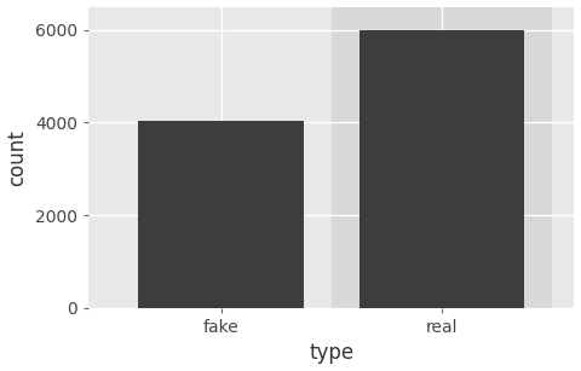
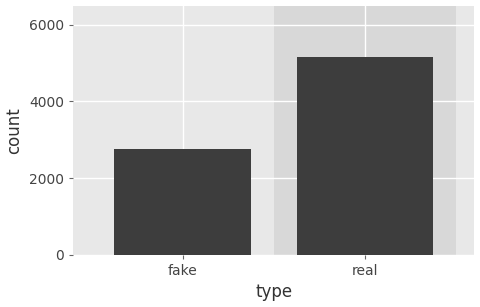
fake: 4050 -> 2750
real: 6000 -> 5150
